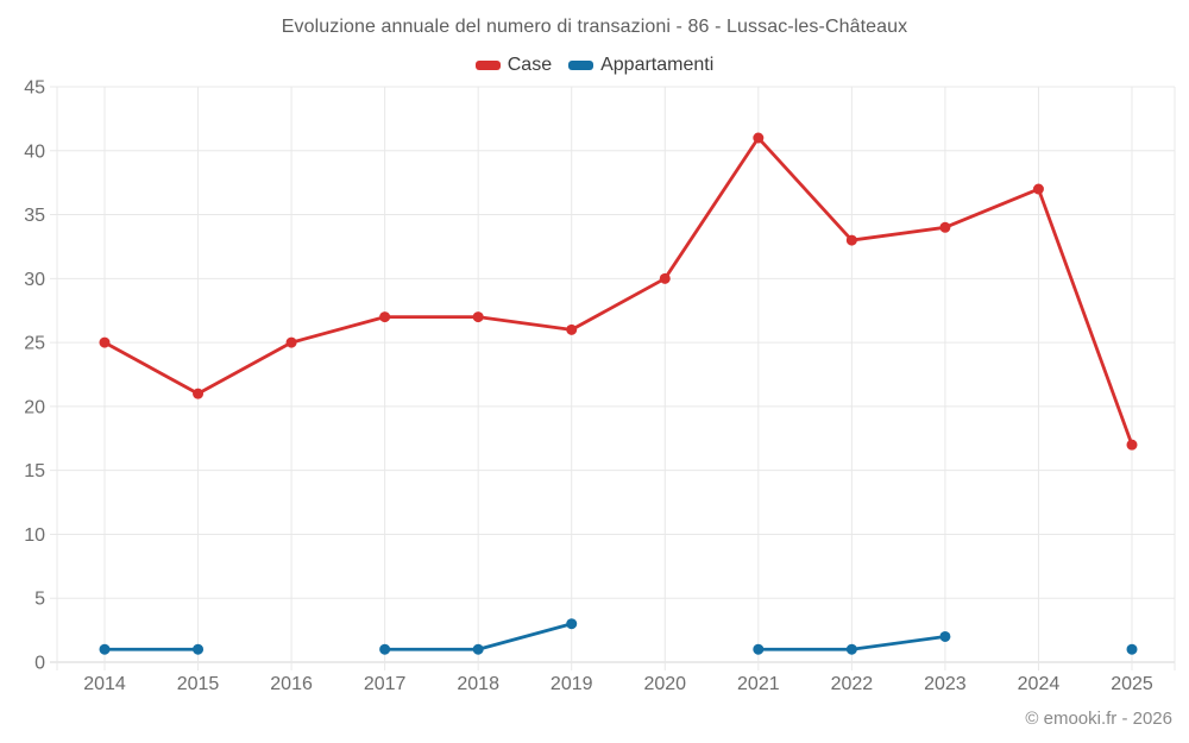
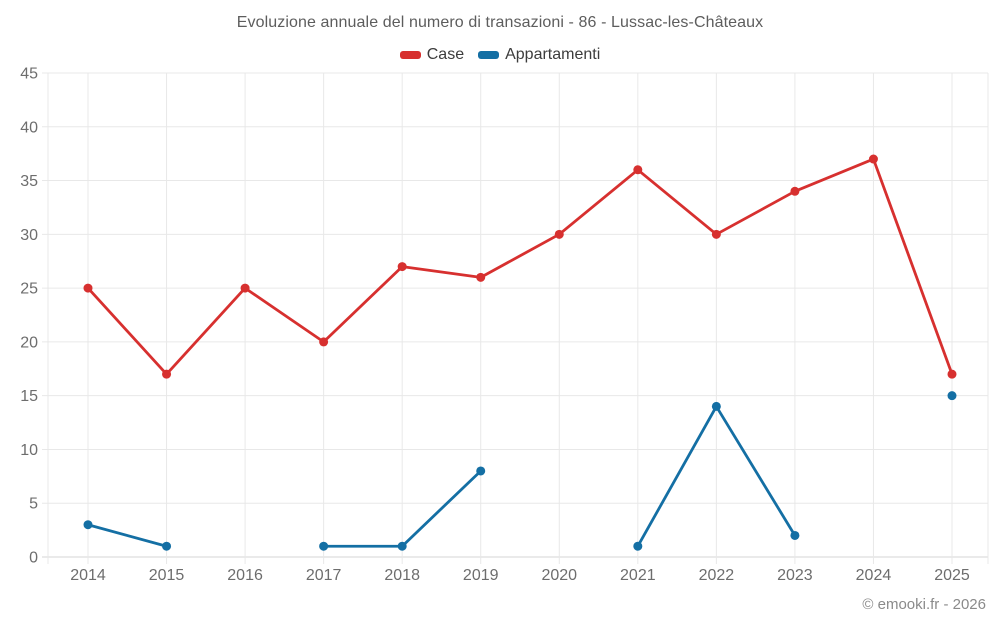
Appartamenti/2014: 1 -> 3
Case/2015: 21 -> 17
Case/2017: 27 -> 20
Appartamenti/2019: 3 -> 8
Case/2021: 41 -> 36
Case/2022: 33 -> 30
Appartamenti/2022: 1 -> 14
Appartamenti/2025: 1 -> 15
